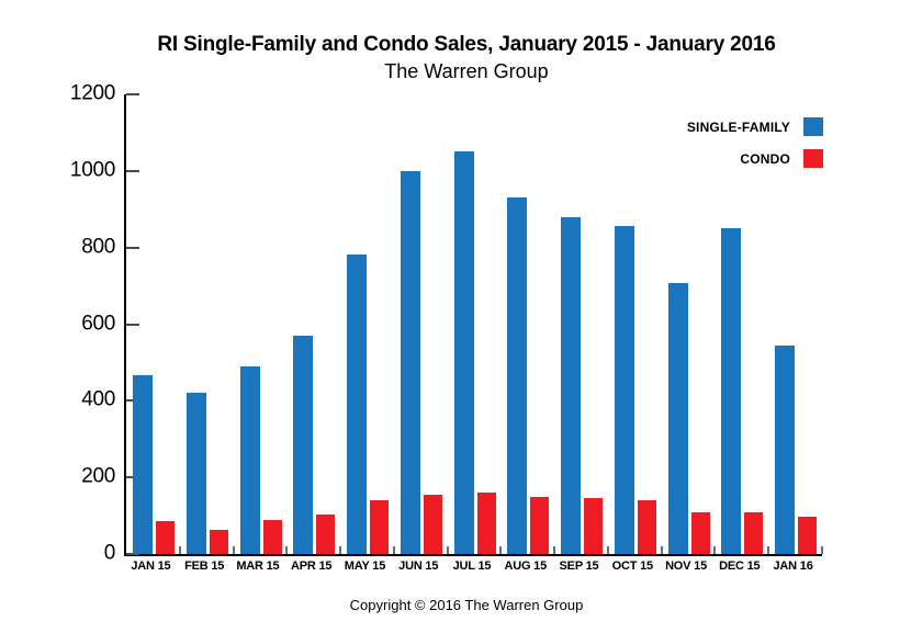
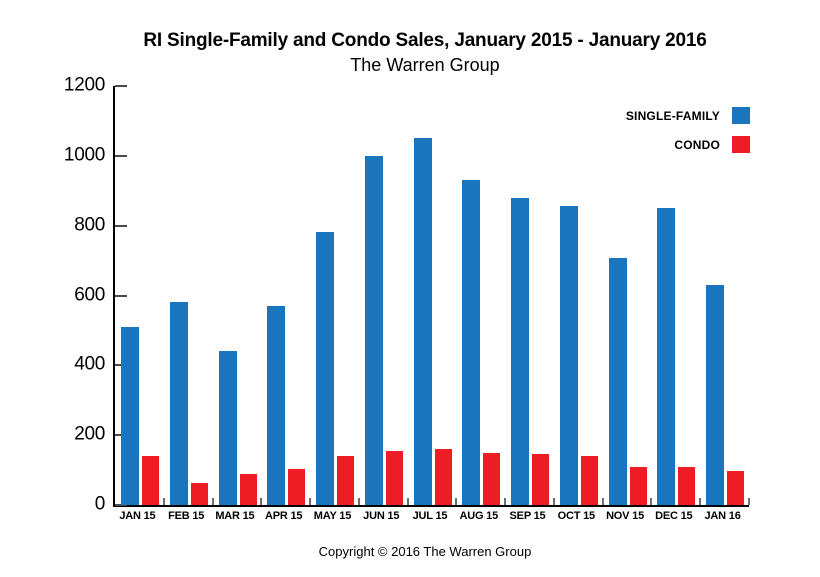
SINGLE-FAMILY/JAN 15: 470 -> 510
CONDO/JAN 15: 90 -> 140
SINGLE-FAMILY/FEB 15: 420 -> 580
SINGLE-FAMILY/MAR 15: 490 -> 440
SINGLE-FAMILY/JAN 16: 540 -> 630
